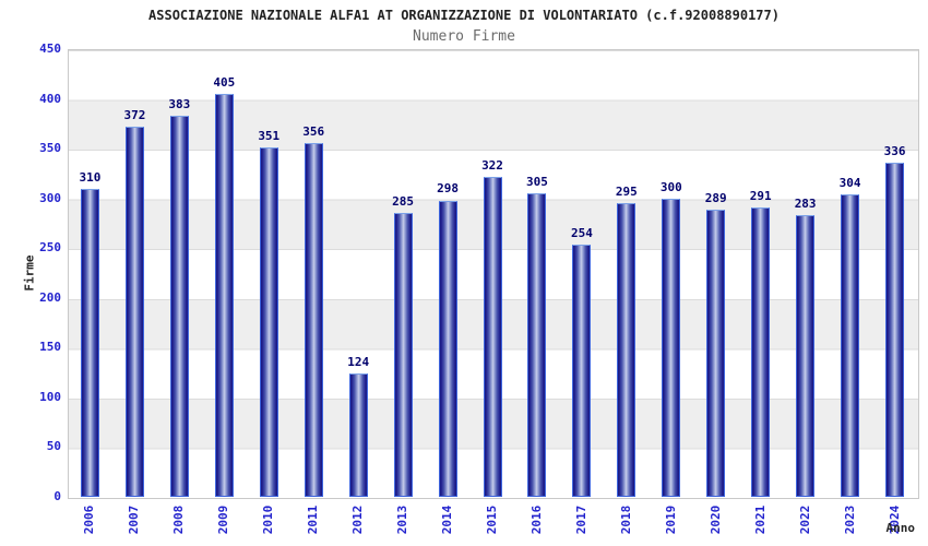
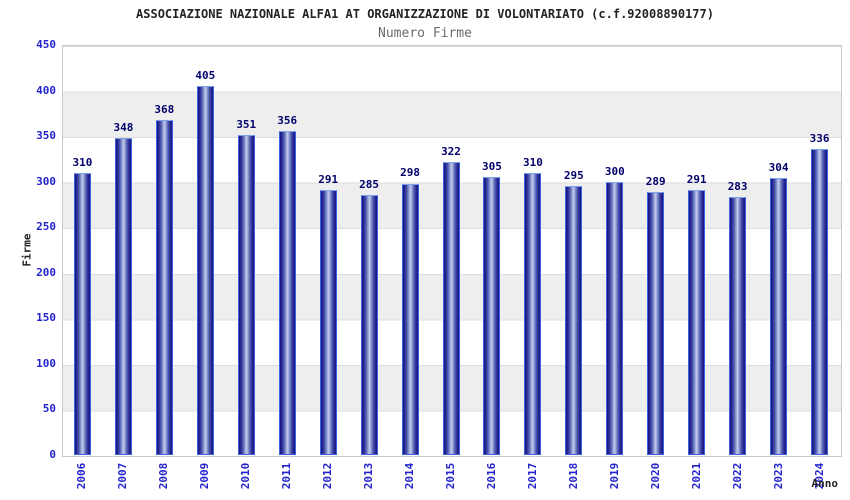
2007: 372 -> 348
2008: 383 -> 368
2012: 124 -> 291
2017: 254 -> 310
